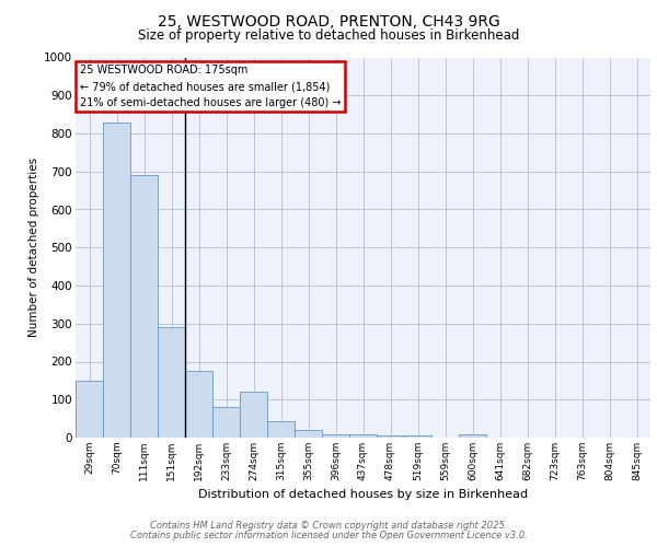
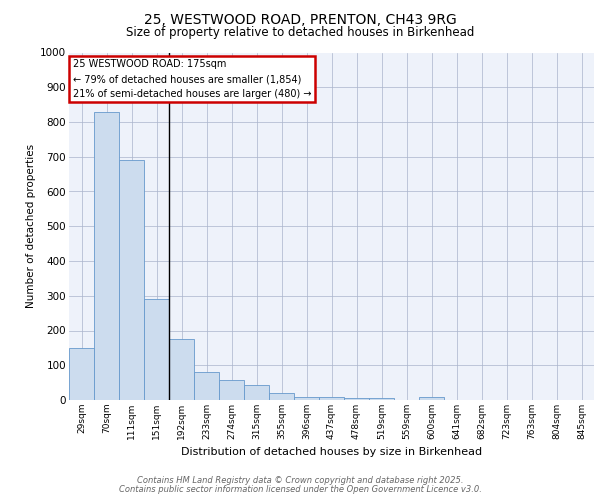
274sqm: 120 -> 57
